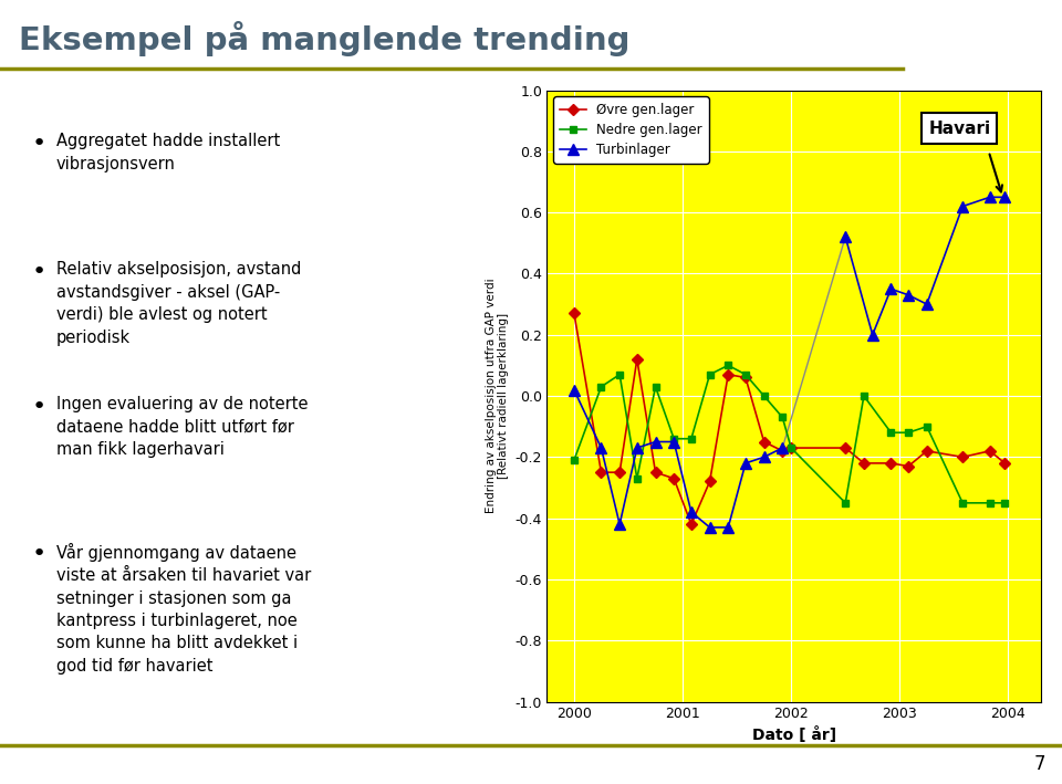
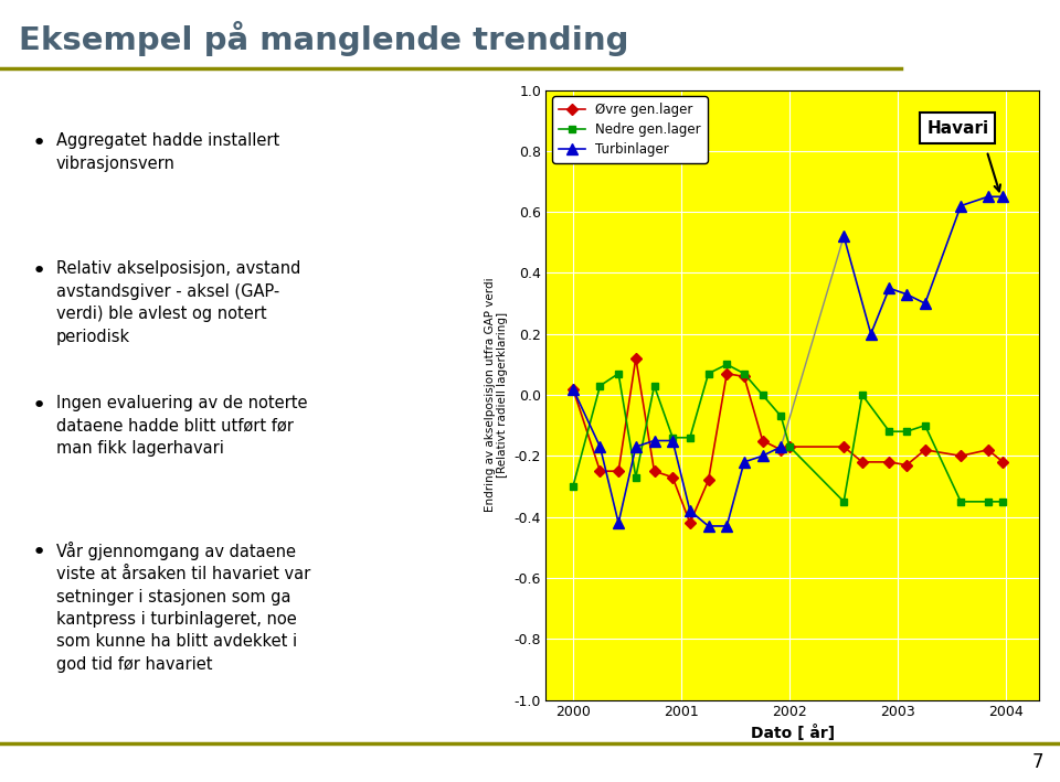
Øvre gen.lager/2000: 0.27 -> 0.02
Nedre gen.lager/2000: -0.21 -> -0.30
